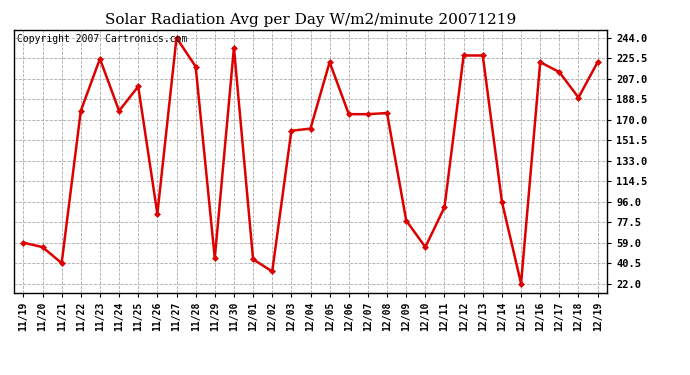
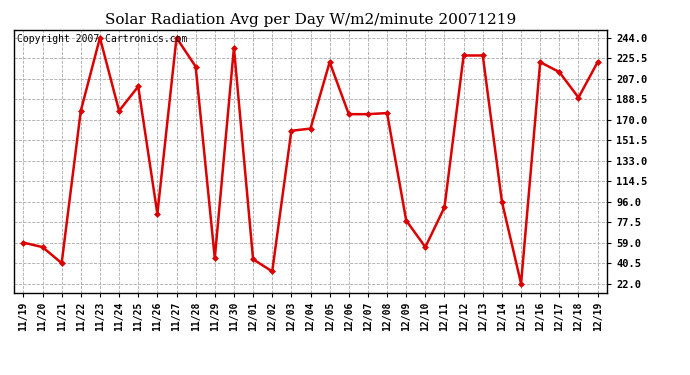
11/23: 225 -> 244
